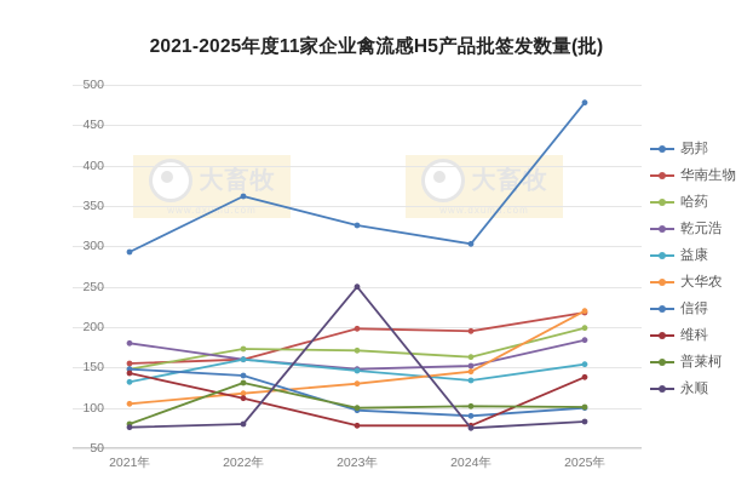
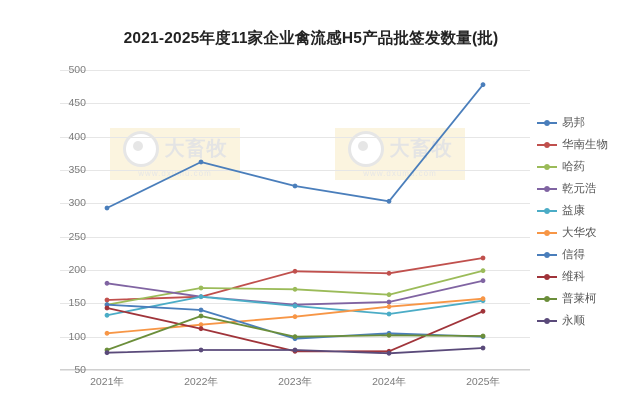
永顺/2023年: 250 -> 80
信得/2024年: 90 -> 100
大华农/2025年: 220 -> 160
